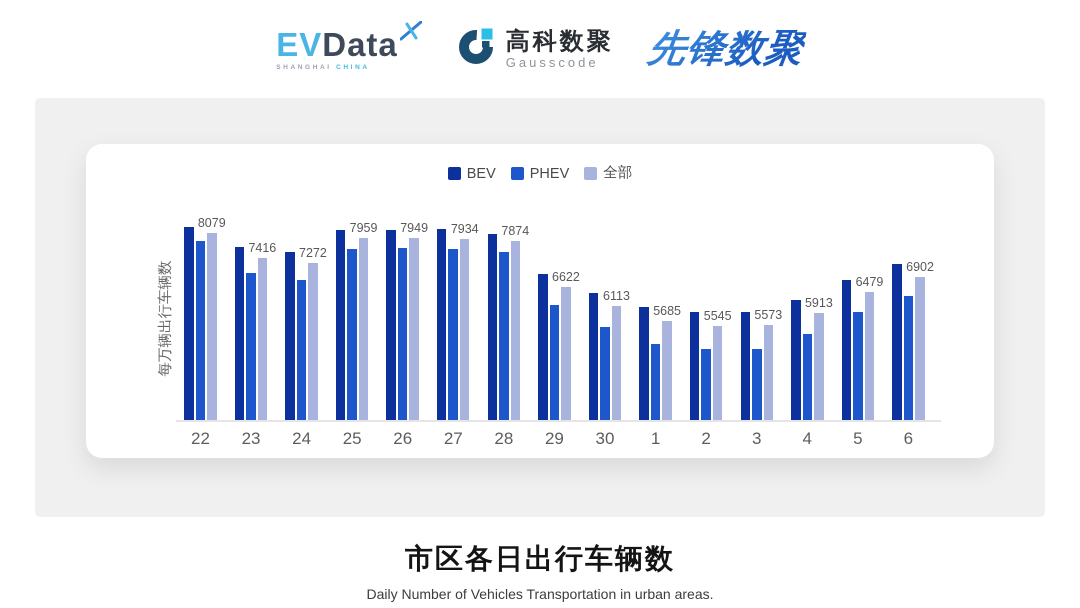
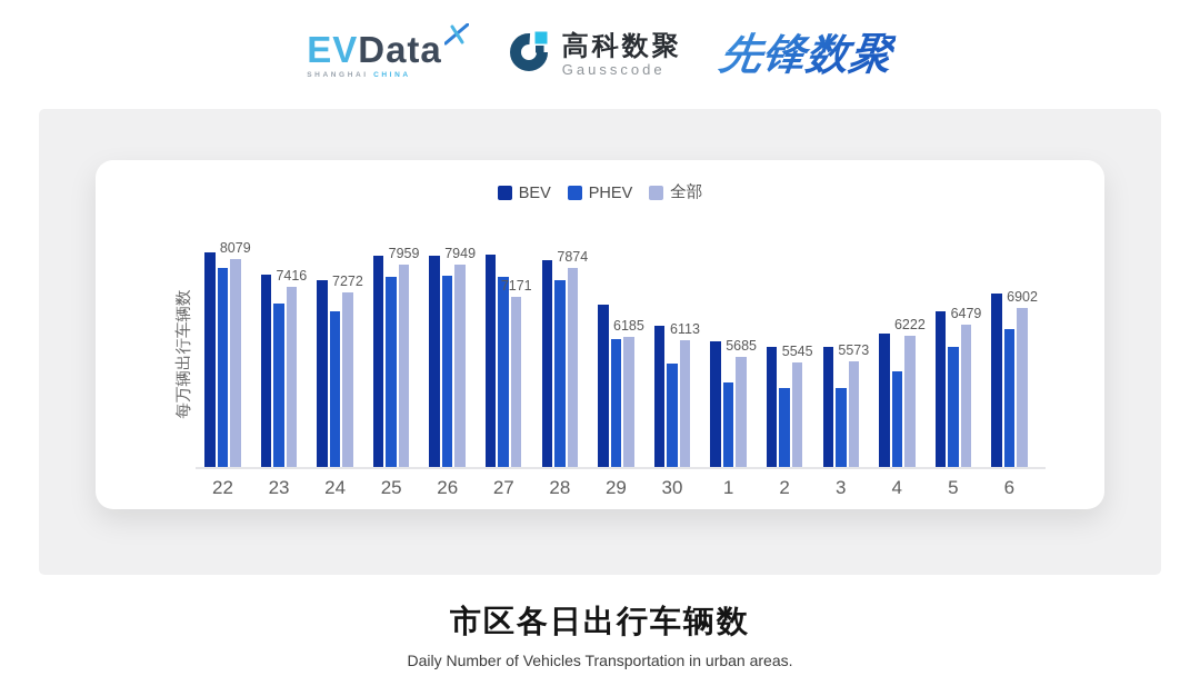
全部/27: 7934 -> 7171
全部/29: 6622 -> 6185
全部/4: 5913 -> 6222
